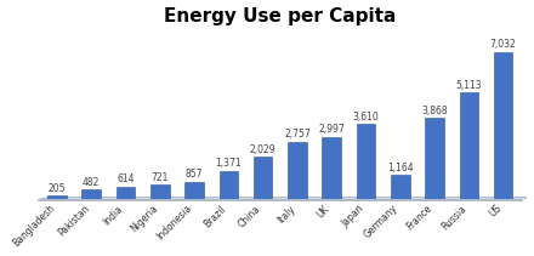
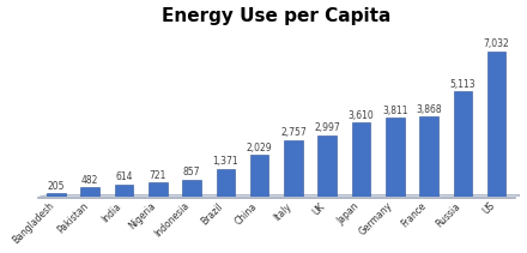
Germany: 1,164 -> 3,811
